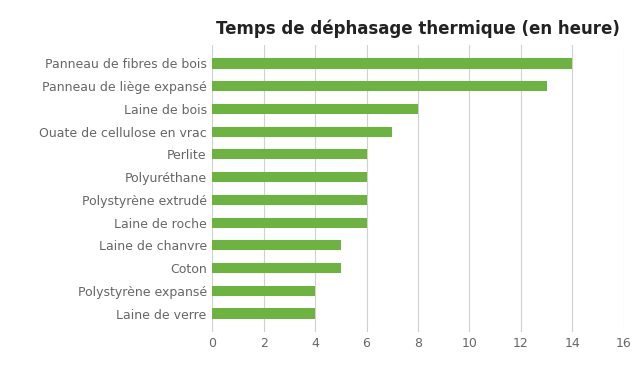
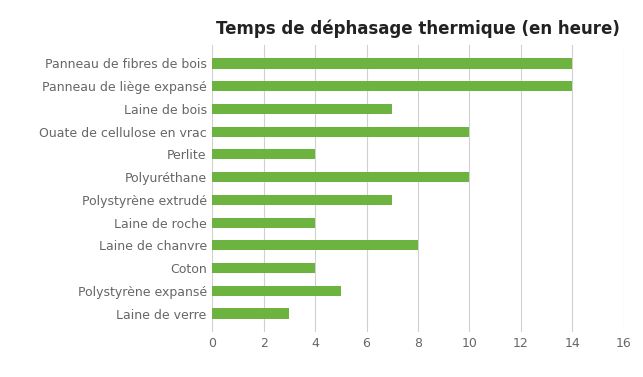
Panneau de liège expansé: 13 -> 14
Laine de bois: 8 -> 7
Ouate de cellulose en vrac: 7 -> 10
Perlite: 6 -> 4
Polyuréthane: 6 -> 10
Polystyrène extrudé: 6 -> 7
Laine de roche: 6 -> 4
Laine de chanvre: 5 -> 8
Coton: 5 -> 4
Polystyrène expansé: 4 -> 5
Laine de verre: 4 -> 3
